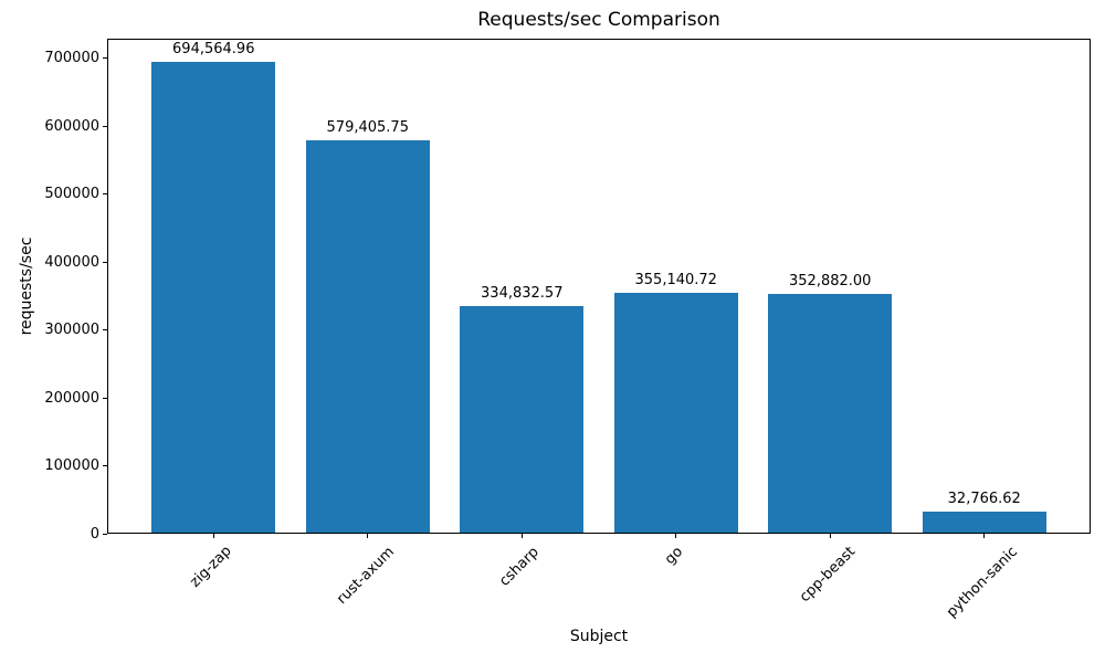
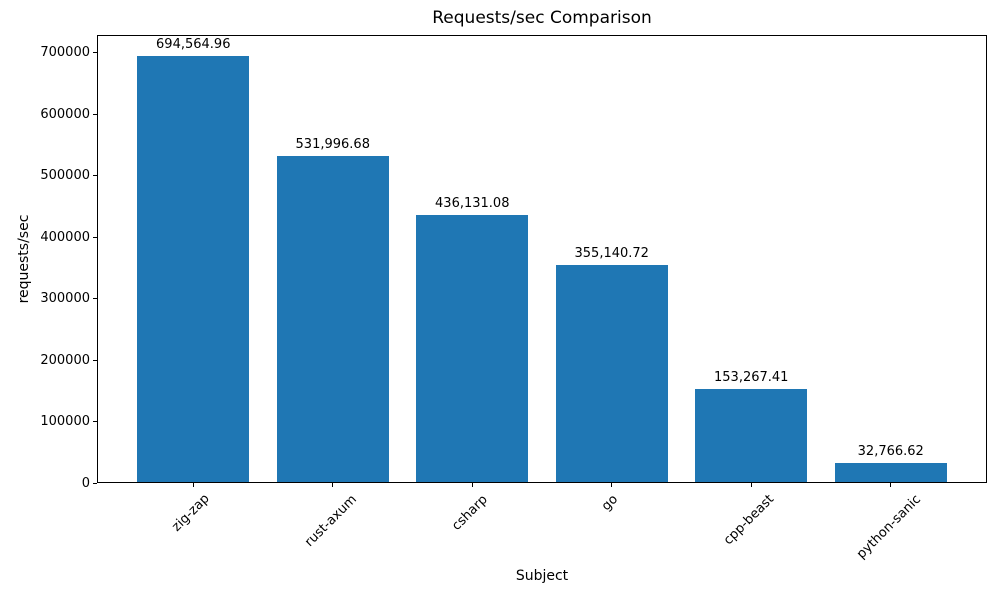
rust-axum: 579,405.75 -> 531,996.68
csharp: 334,832.57 -> 436,131.08
cpp-beast: 352,882.00 -> 153,267.41
